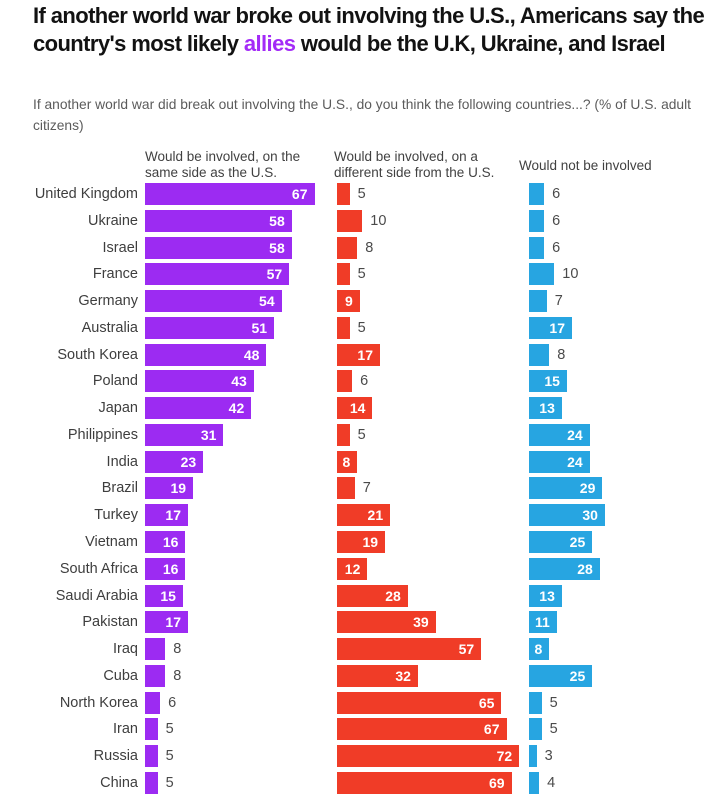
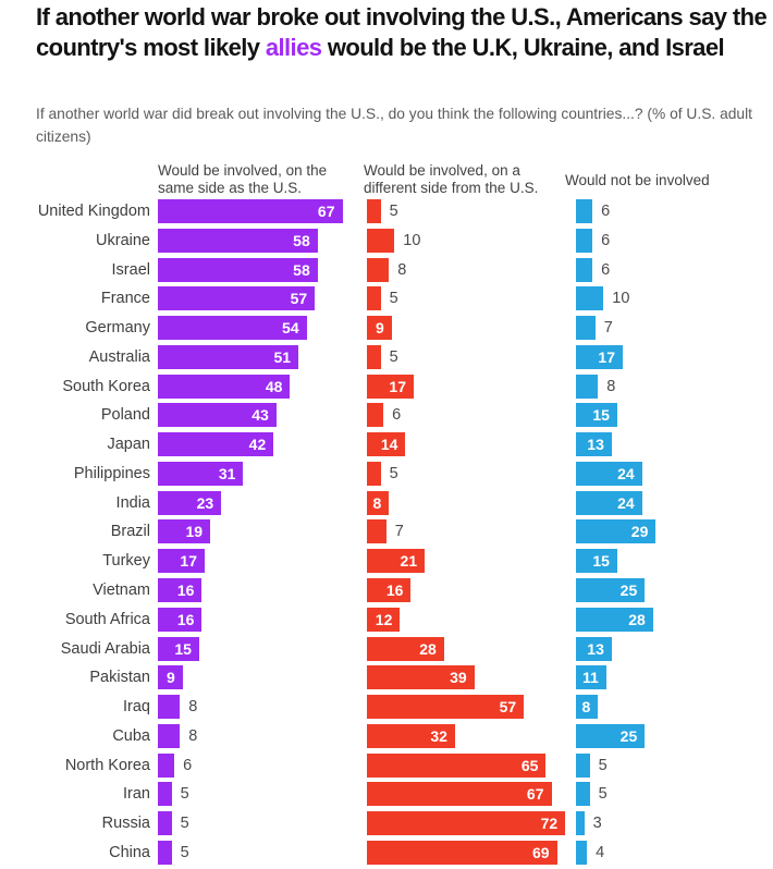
Would not be involved/Turkey: 30 -> 15
Would be involved, on a different side from the U.S./Vietnam: 19 -> 16
Would be involved, on the same side as the U.S./Pakistan: 17 -> 9
